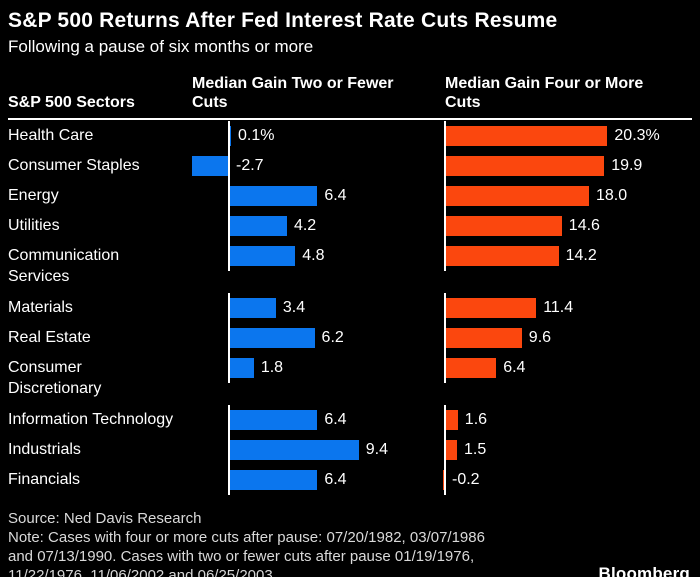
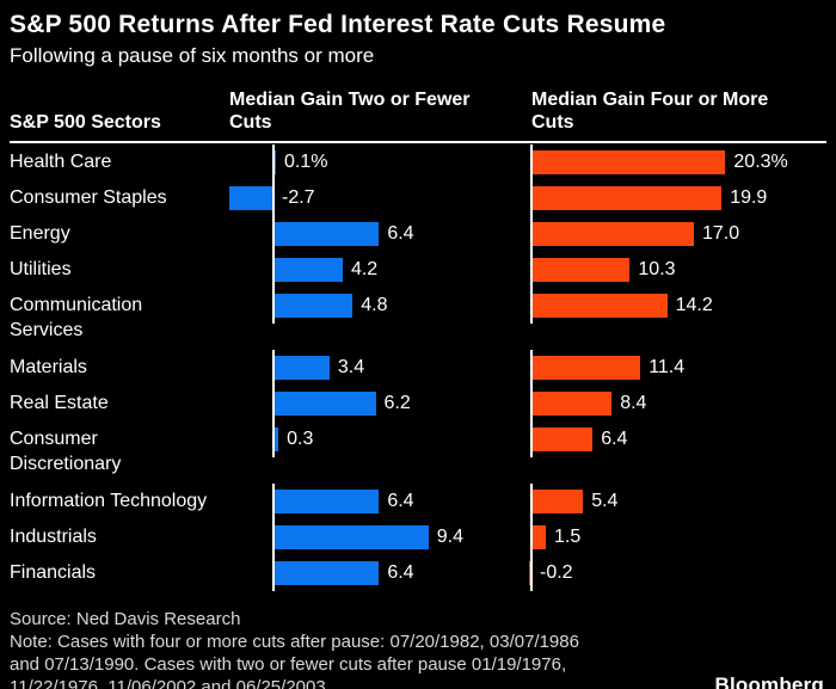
Median Gain Four or More Cuts/Energy: 18.0 -> 17.0
Median Gain Four or More Cuts/Utilities: 14.6 -> 10.3
Median Gain Four or More Cuts/Real Estate: 9.6 -> 8.4
Median Gain Two or Fewer Cuts/Consumer Discretionary: 1.8 -> 0.3
Median Gain Four or More Cuts/Information Technology: 1.6 -> 5.4
